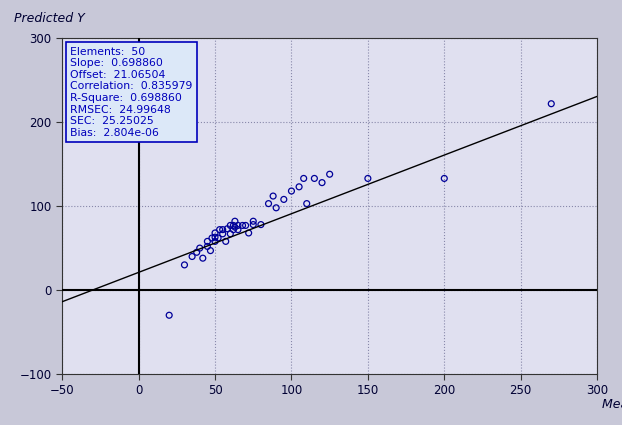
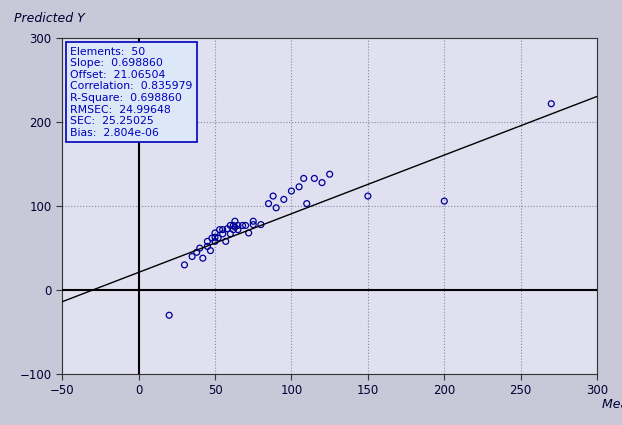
150: 133 -> 112
200: 133 -> 106
